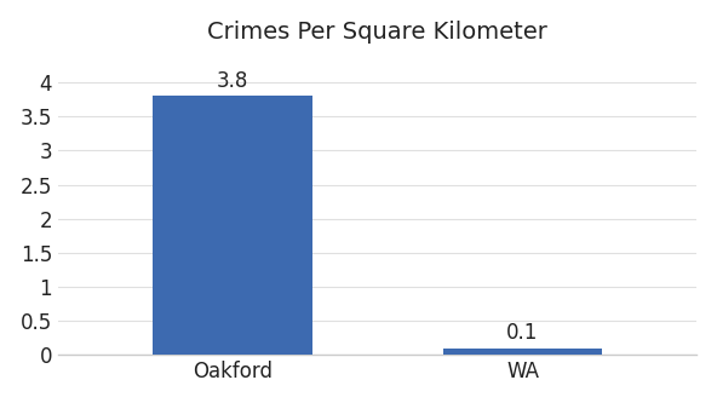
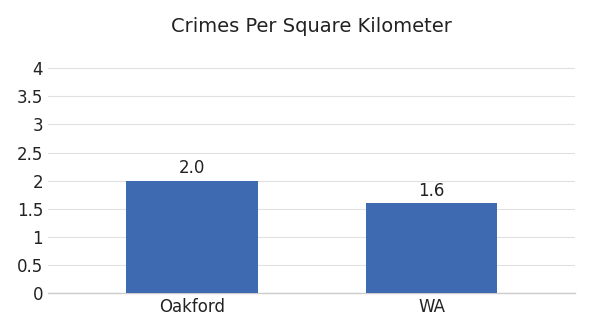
Oakford: 3.8 -> 2.0
WA: 0.1 -> 1.6
